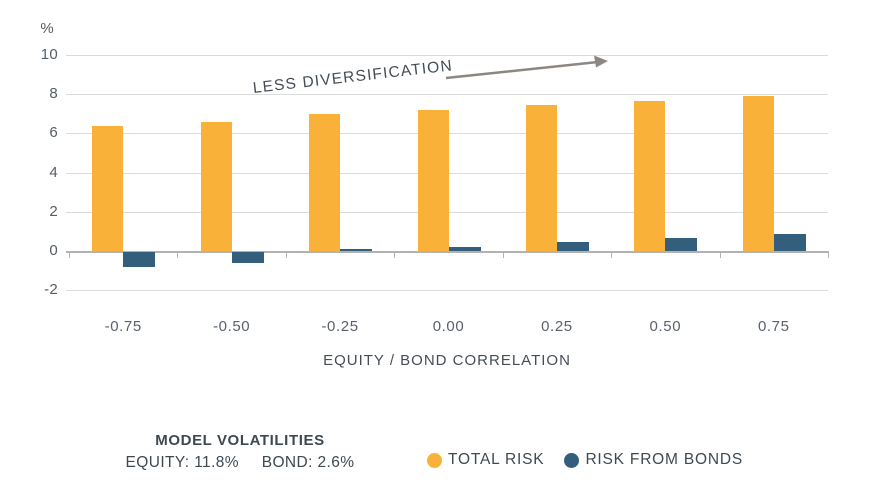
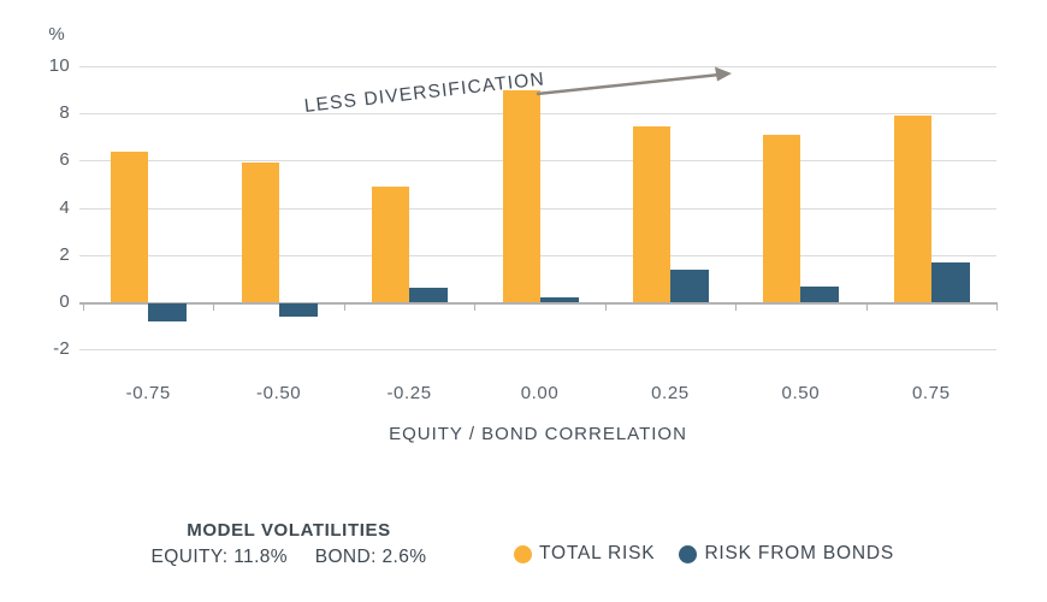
TOTAL RISK/-0.50: 6.6 -> 5.9
TOTAL RISK/-0.25: 7.0 -> 4.9
RISK FROM BONDS/-0.25: 0.1 -> 0.6
TOTAL RISK/0.00: 7.2 -> 9.0
RISK FROM BONDS/0.25: 0.5 -> 1.4
TOTAL RISK/0.50: 7.7 -> 7.1
RISK FROM BONDS/0.75: 0.8 -> 1.7
